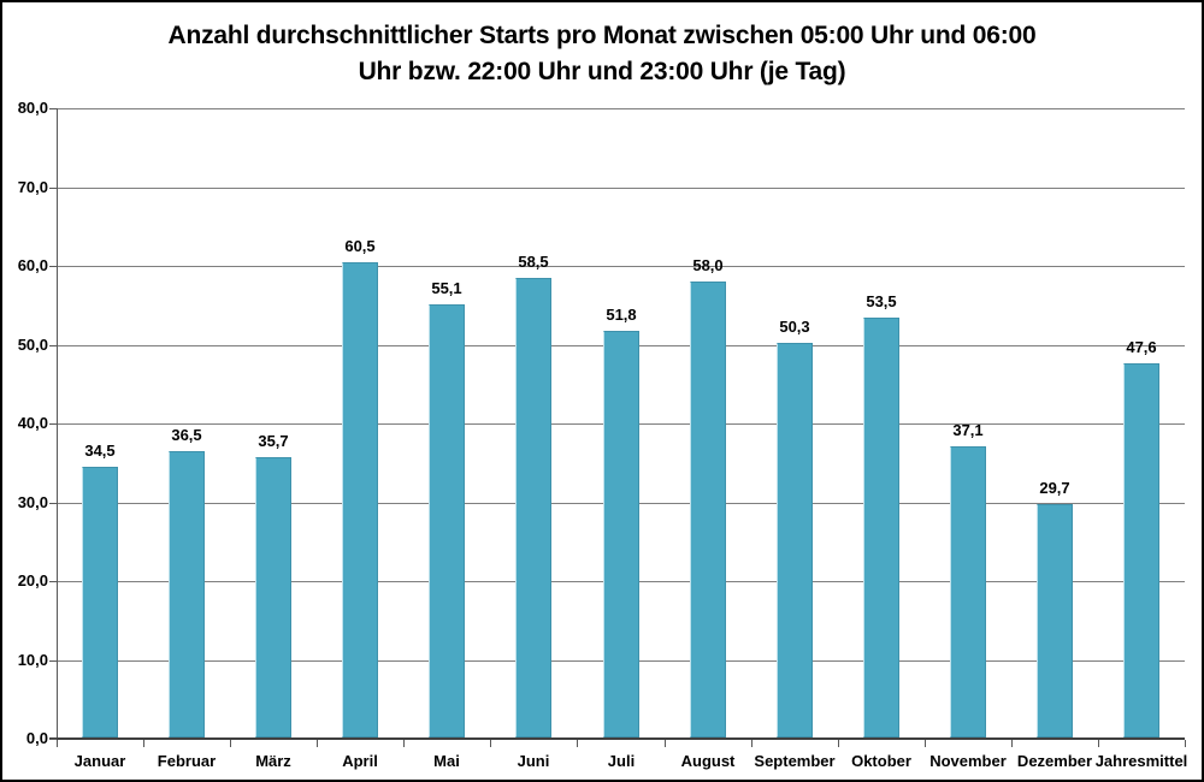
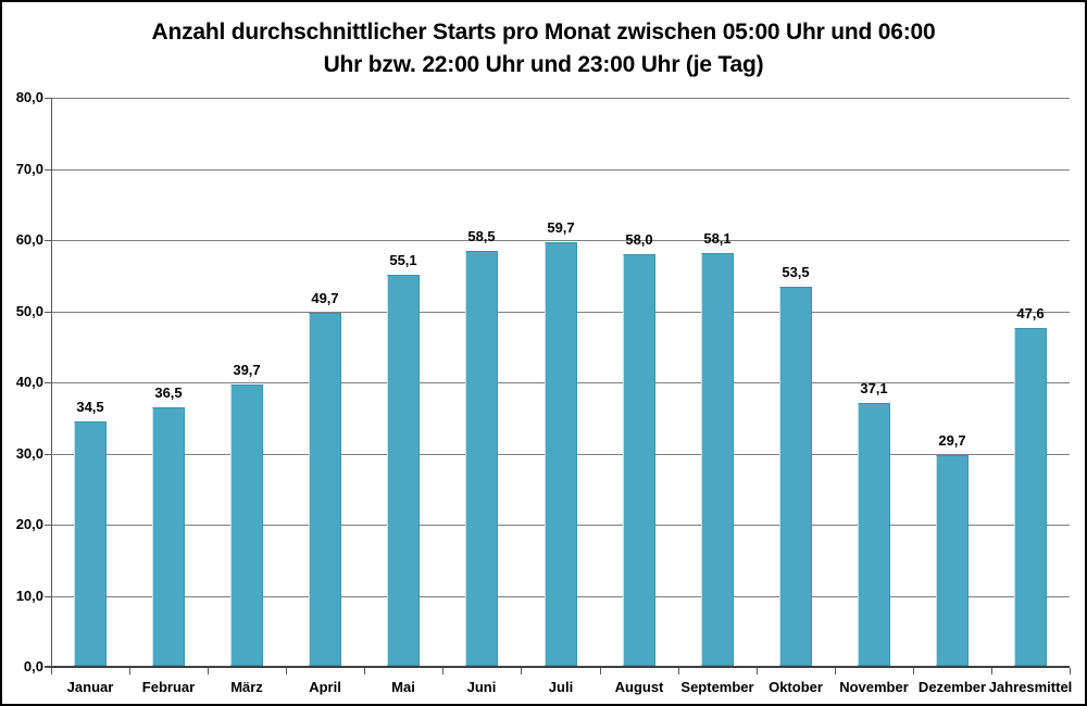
März: 35,7 -> 39,7
April: 60,5 -> 49,7
Juli: 51,8 -> 59,7
September: 50,3 -> 58,1
